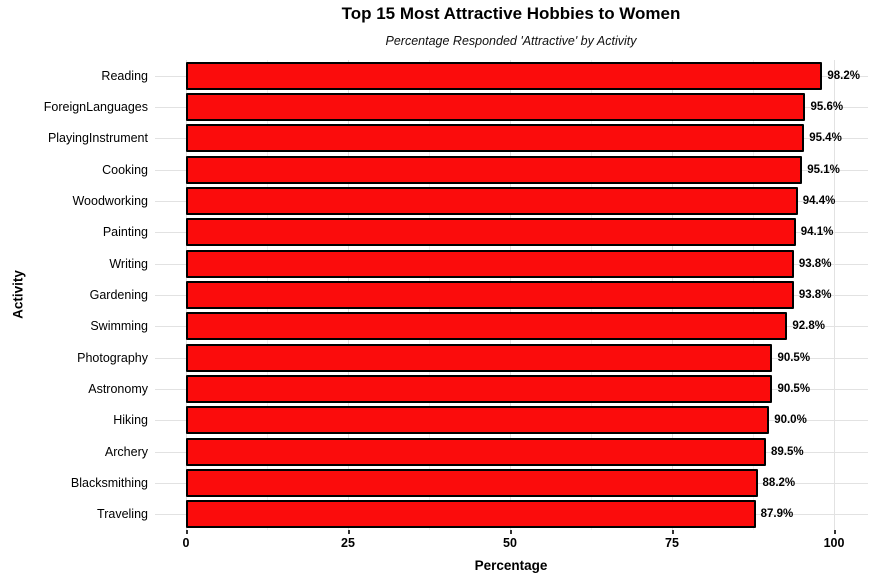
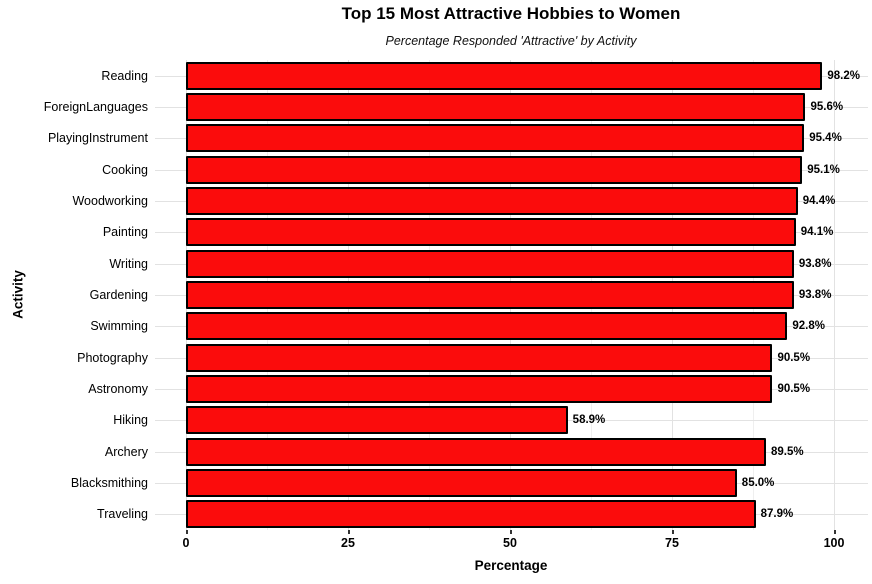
Hiking: 90.0% -> 58.9%
Blacksmithing: 88.2% -> 85.0%
